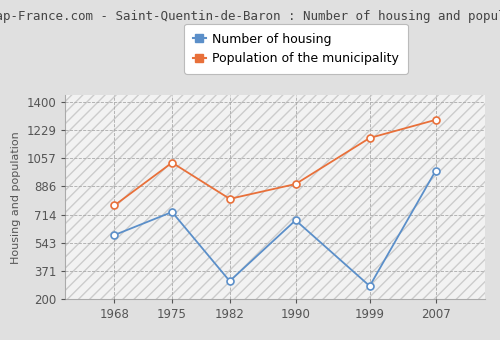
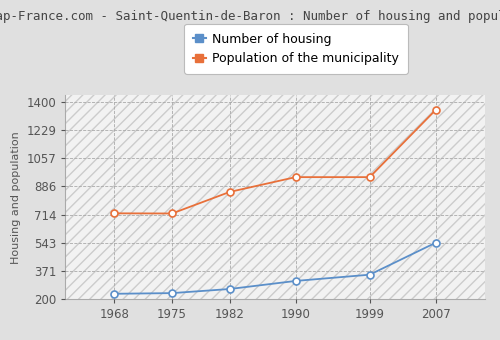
Number of housing/1968: 590 -> 230
Population of the municipality/1968: 770 -> 720
Number of housing/1975: 730 -> 240
Population of the municipality/1975: 1030 -> 720
Number of housing/1982: 310 -> 260
Population of the municipality/1982: 810 -> 850
Number of housing/1990: 680 -> 310
Population of the municipality/1990: 900 -> 940
Number of housing/1999: 280 -> 350
Population of the municipality/1999: 1180 -> 940
Number of housing/2007: 980 -> 540
Population of the municipality/2007: 1290 -> 1350
